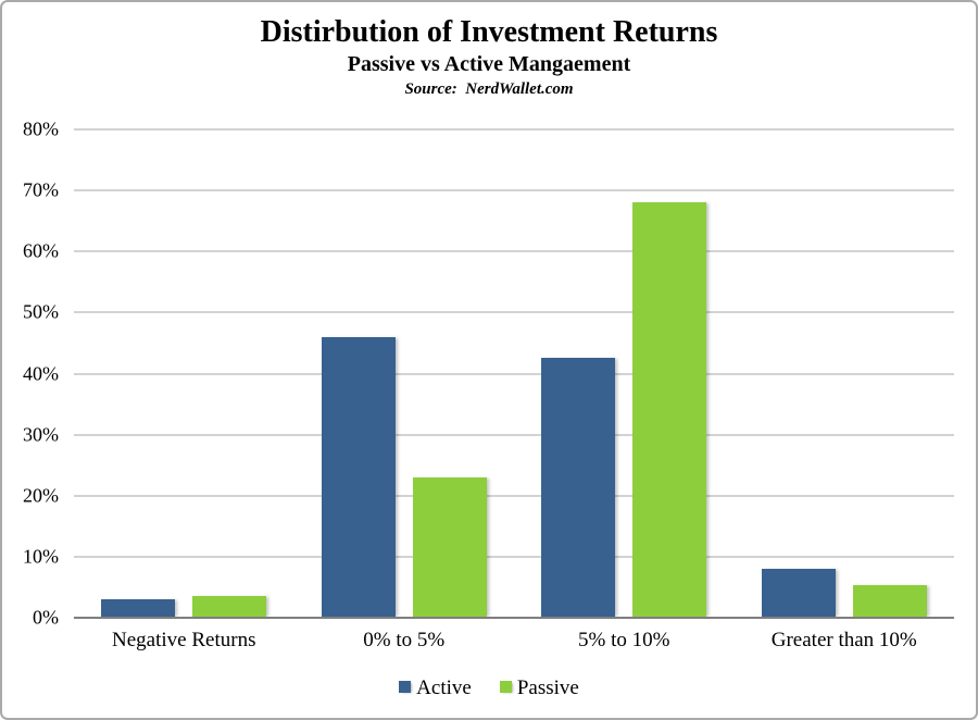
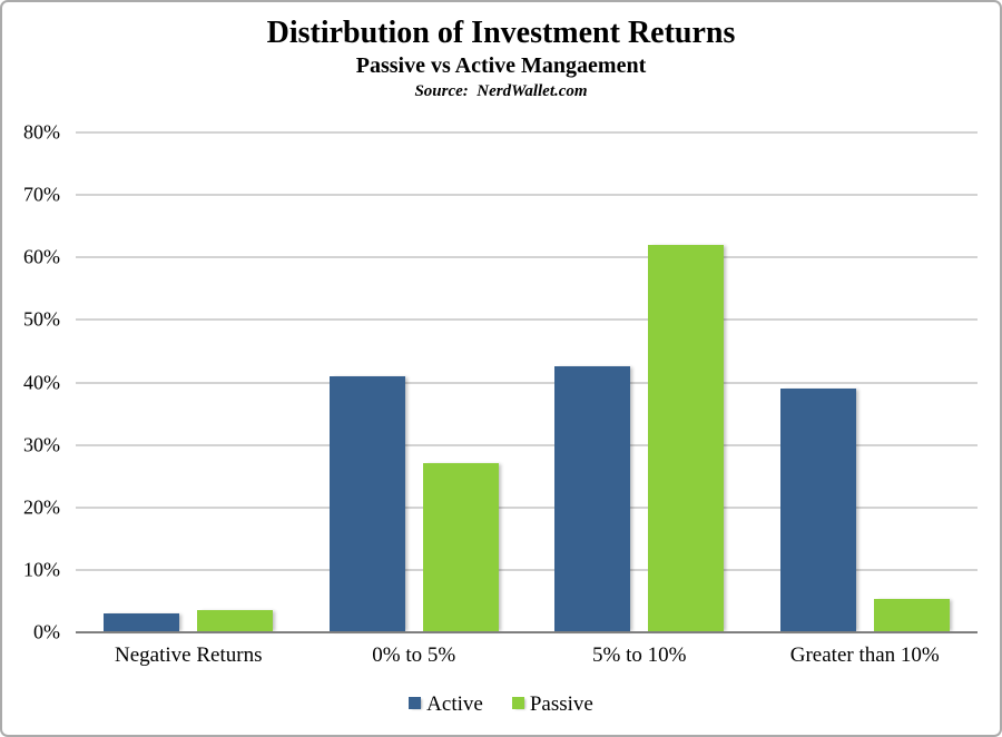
Active/0% to 5%: 46% -> 41%
Passive/0% to 5%: 23% -> 27%
Passive/5% to 10%: 68% -> 62%
Active/Greater than 10%: 8% -> 39%
